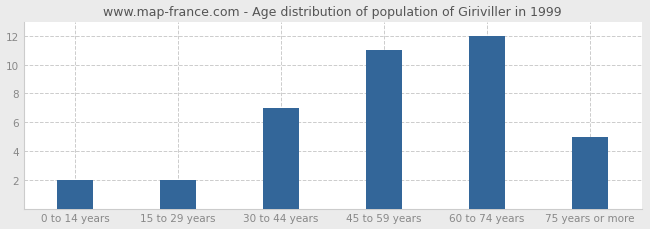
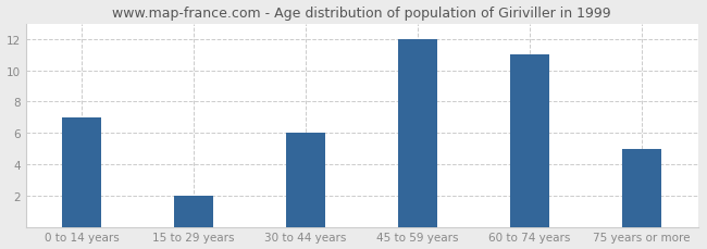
0 to 14 years: 2 -> 7
30 to 44 years: 7 -> 6
45 to 59 years: 11 -> 12
60 to 74 years: 12 -> 11
